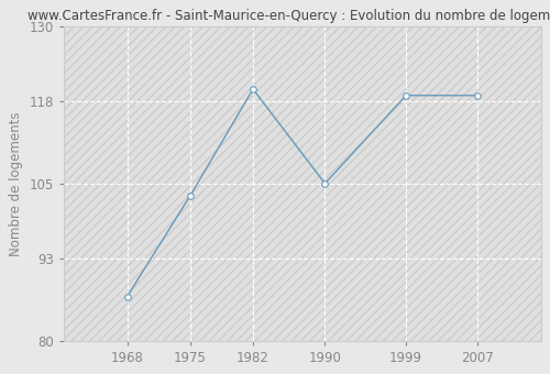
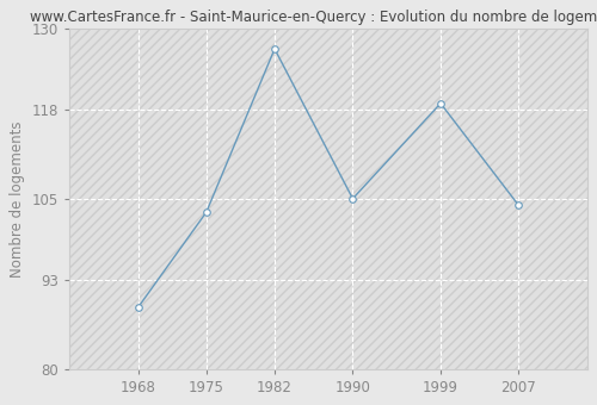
1968: 87 -> 89
1982: 120 -> 127
2007: 119 -> 104
